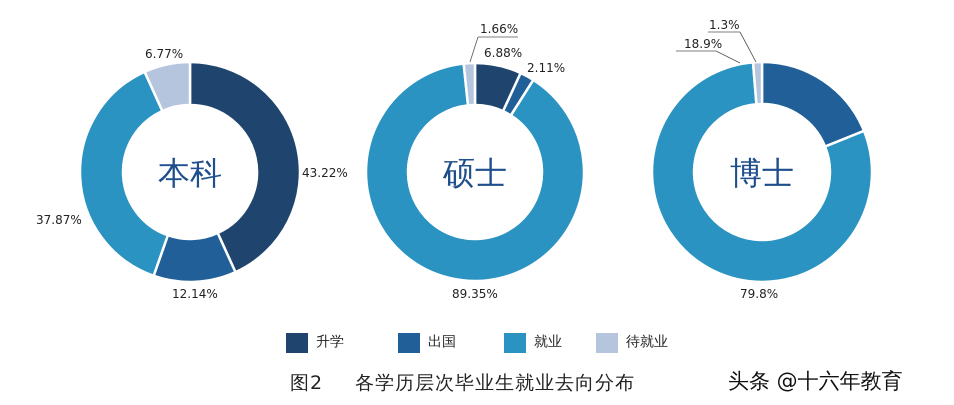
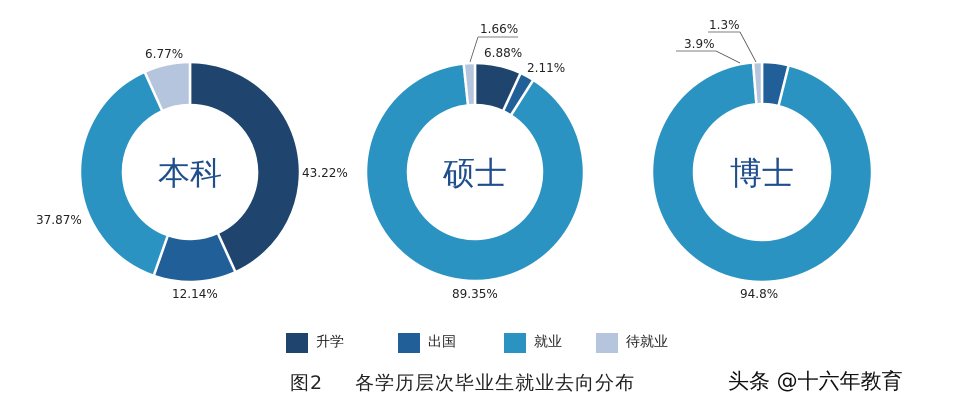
博士/出国: 18.9% -> 3.9%
博士/就业: 79.8% -> 94.8%
